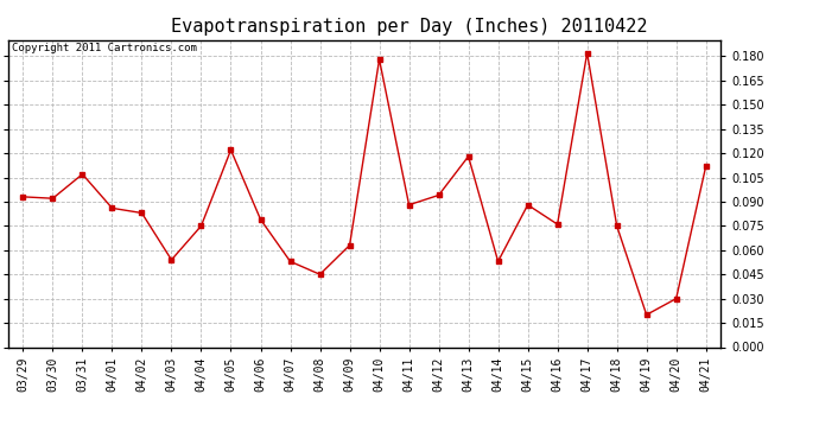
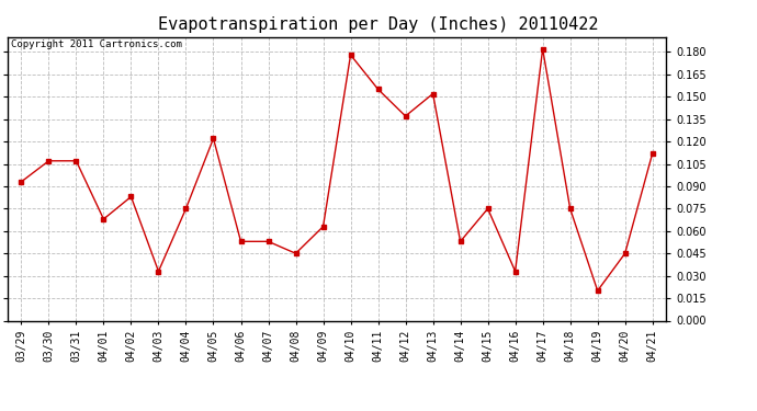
03/30: 0.092 -> 0.107
04/01: 0.086 -> 0.068
04/03: 0.054 -> 0.033
04/06: 0.079 -> 0.053
04/11: 0.088 -> 0.155
04/12: 0.094 -> 0.137
04/13: 0.118 -> 0.152
04/15: 0.088 -> 0.075
04/16: 0.076 -> 0.033
04/20: 0.030 -> 0.045
